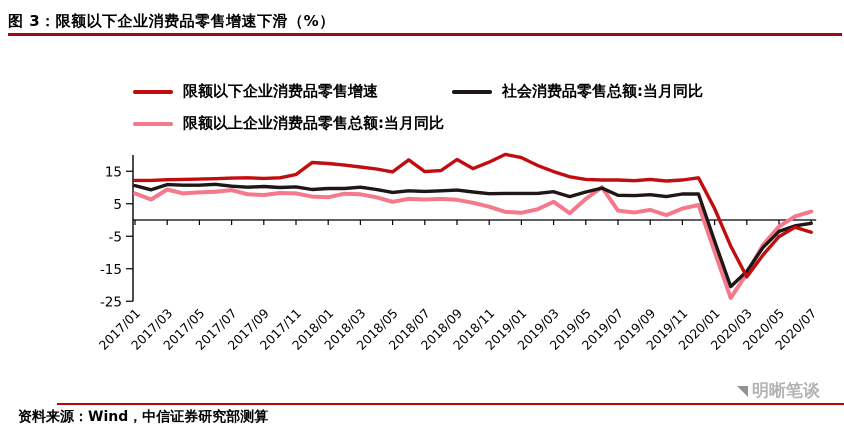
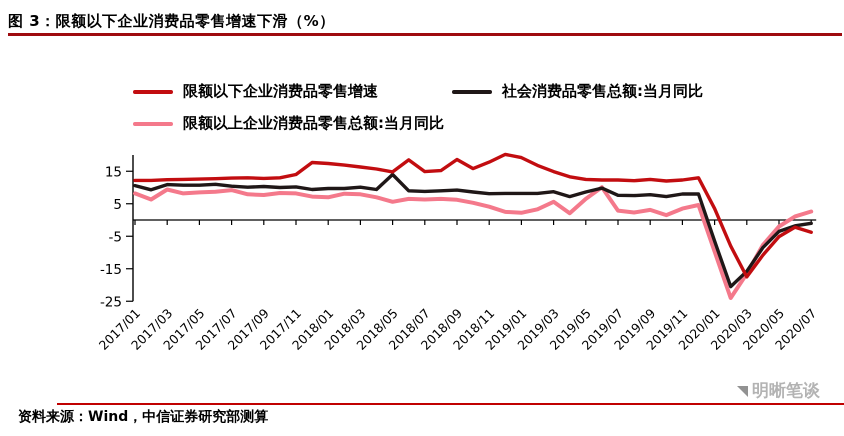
社会消费品零售总额:当月同比/2018/05: 8 -> 14
